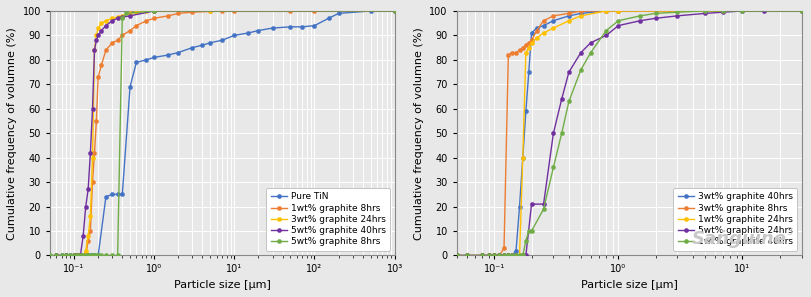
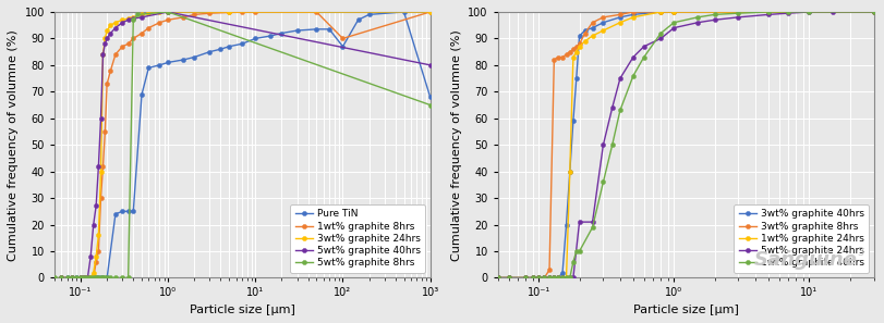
Pure TiN/10²: 94.0 -> 87.0
1wt% graphite 8hrs/10²: 100.0 -> 90.0
Pure TiN/10³: 100.0 -> 68.0
5wt% graphite 40hrs/10³: 100.0 -> 80.0
5wt% graphite 8hrs/10³: 100 -> 65
